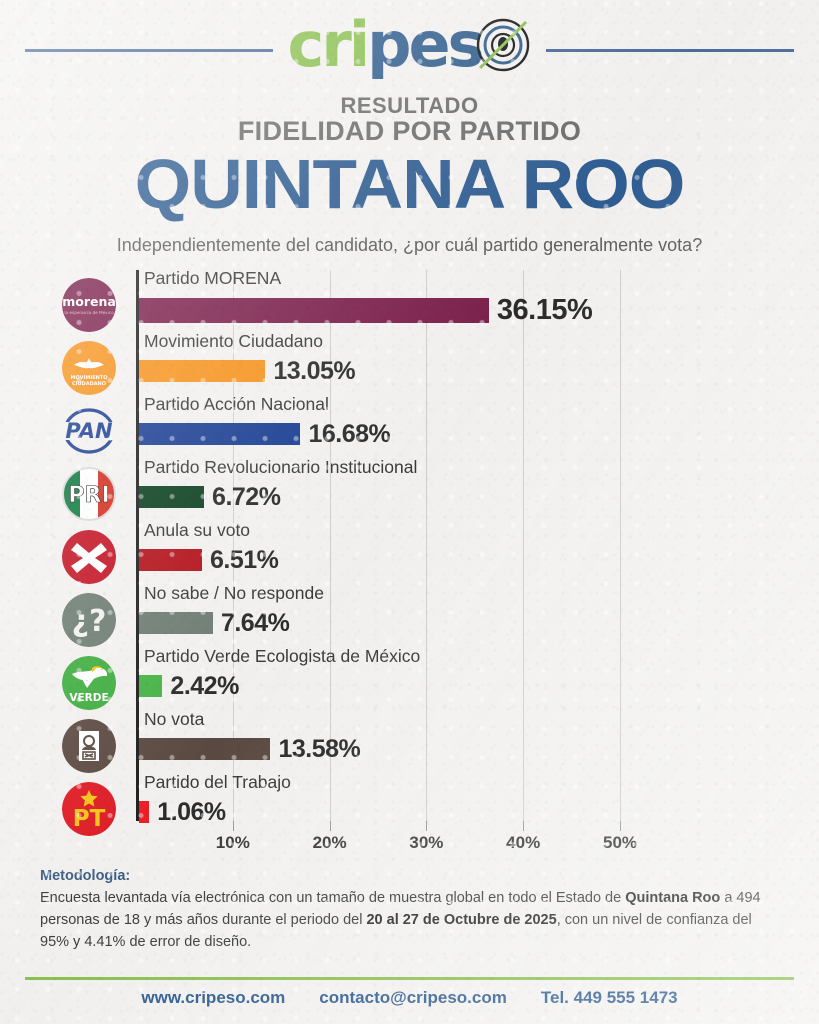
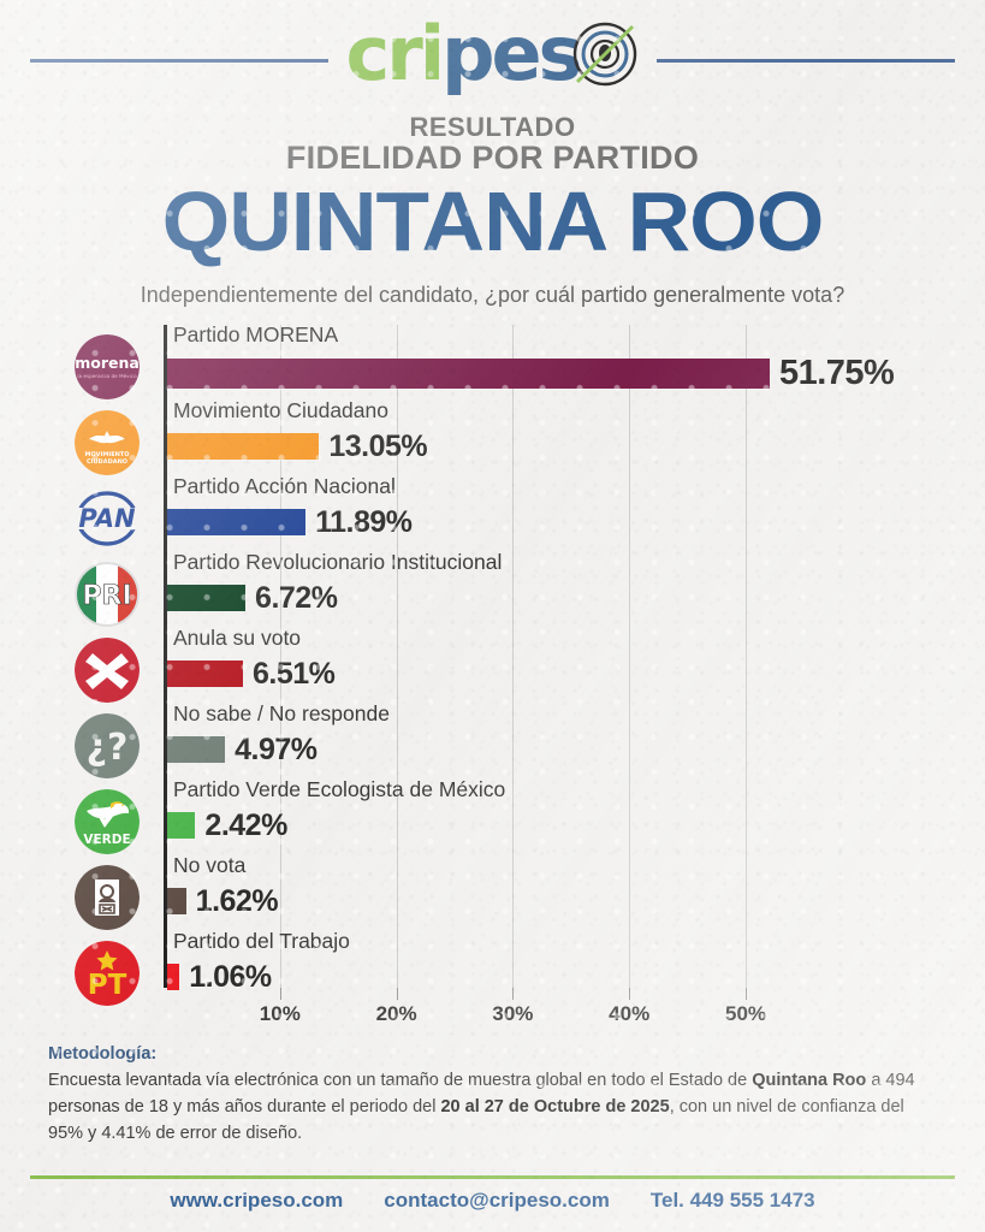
Partido MORENA: 36.15% -> 51.75%
Partido Acción Nacional: 16.68% -> 11.89%
No sabe / No responde: 7.64% -> 4.97%
No vota: 13.58% -> 1.62%
